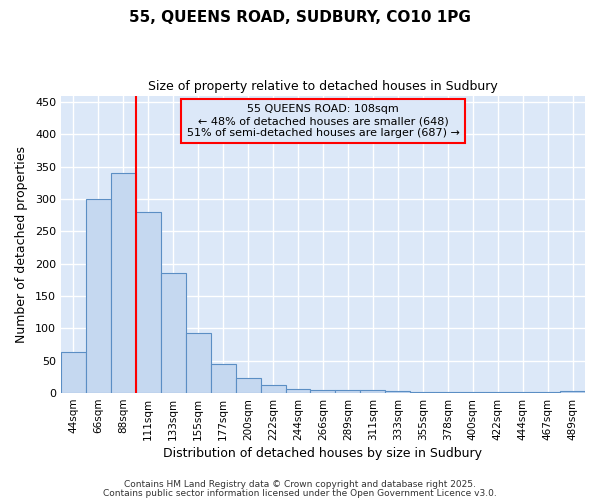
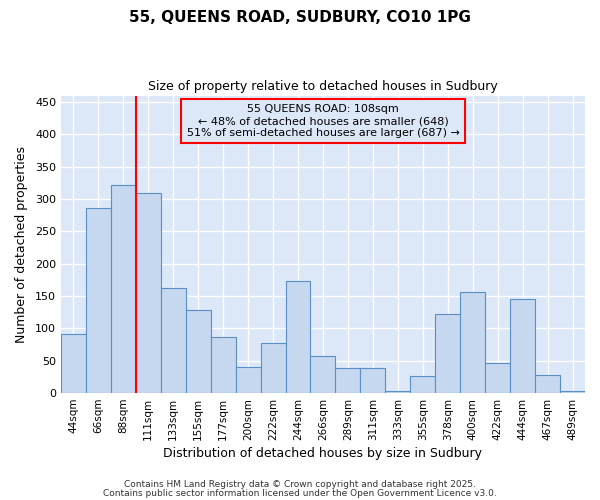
44sqm: 63 -> 92
66sqm: 300 -> 286
88sqm: 340 -> 322
111sqm: 280 -> 310
133sqm: 185 -> 162
155sqm: 93 -> 128
177sqm: 45 -> 86
200sqm: 24 -> 40
222sqm: 13 -> 78
244sqm: 7 -> 174
266sqm: 5 -> 58
289sqm: 4 -> 38
311sqm: 4 -> 38
355sqm: 2 -> 26
378sqm: 1 -> 122
400sqm: 1 -> 156
422sqm: 1 -> 46
444sqm: 1 -> 146
467sqm: 1 -> 28
